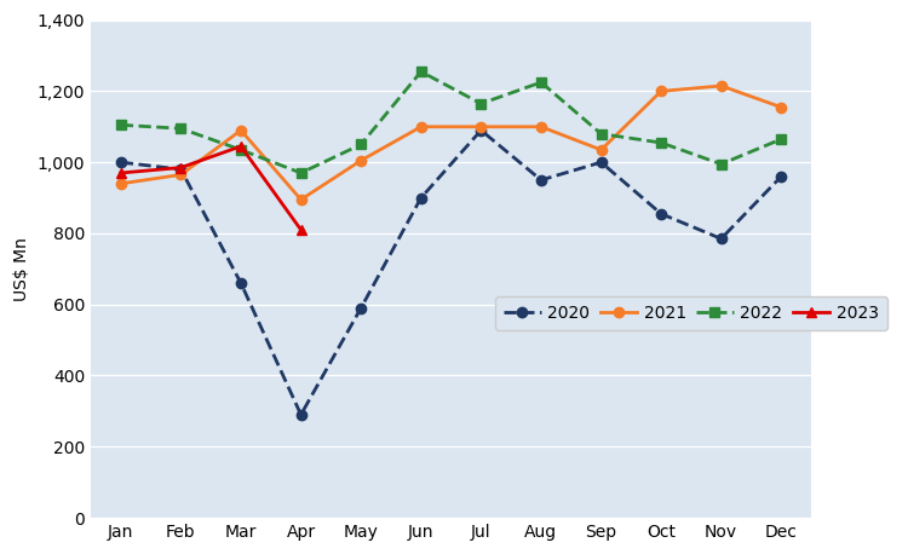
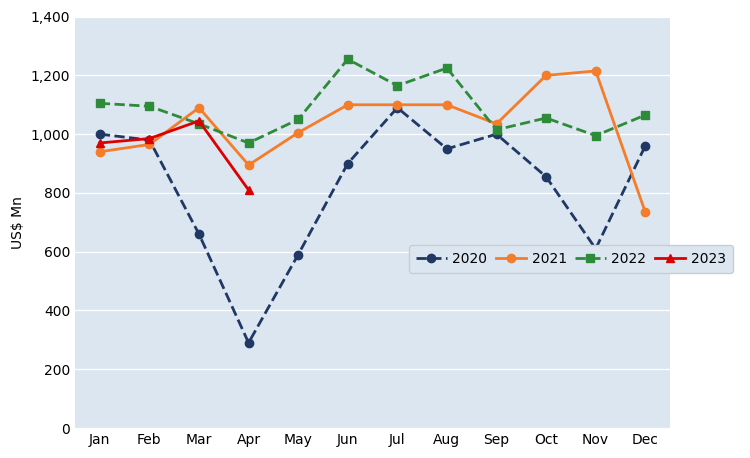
2022/Sep: 1,080 -> 1,015
2020/Nov: 785 -> 610
2021/Dec: 1,155 -> 735
